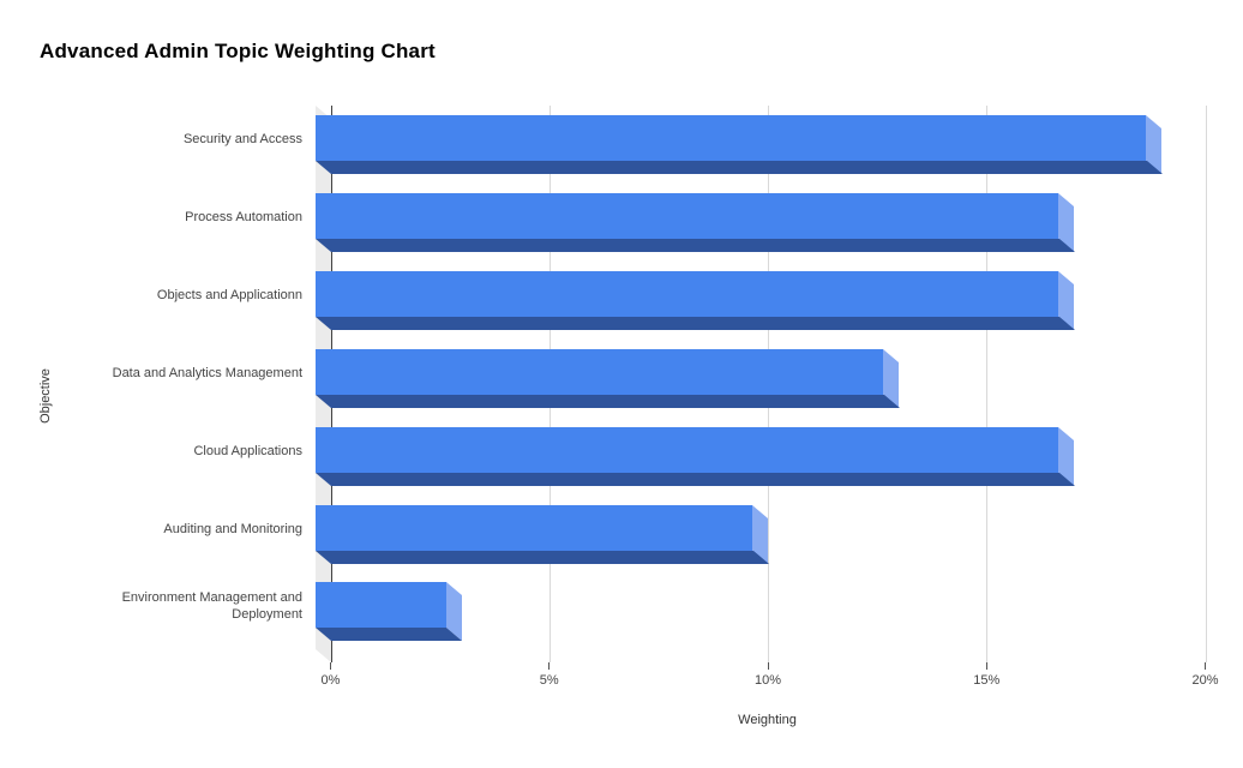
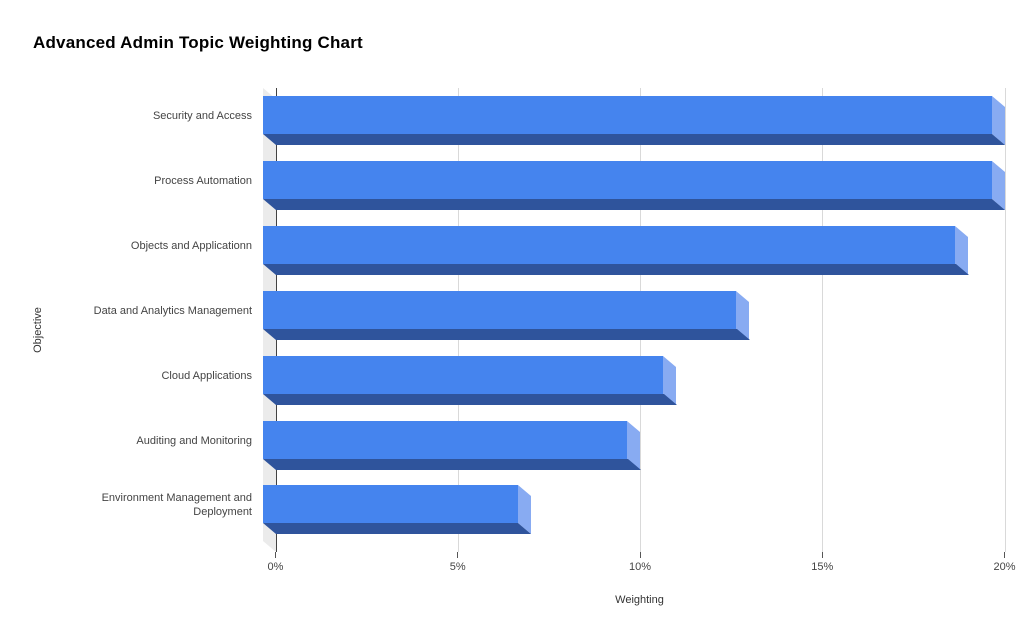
Security and Access: 19% -> 20%
Process Automation: 17% -> 20%
Objects and Applicationn: 17% -> 19%
Cloud Applications: 17% -> 11%
Environment Management and Deployment: 3% -> 7%
